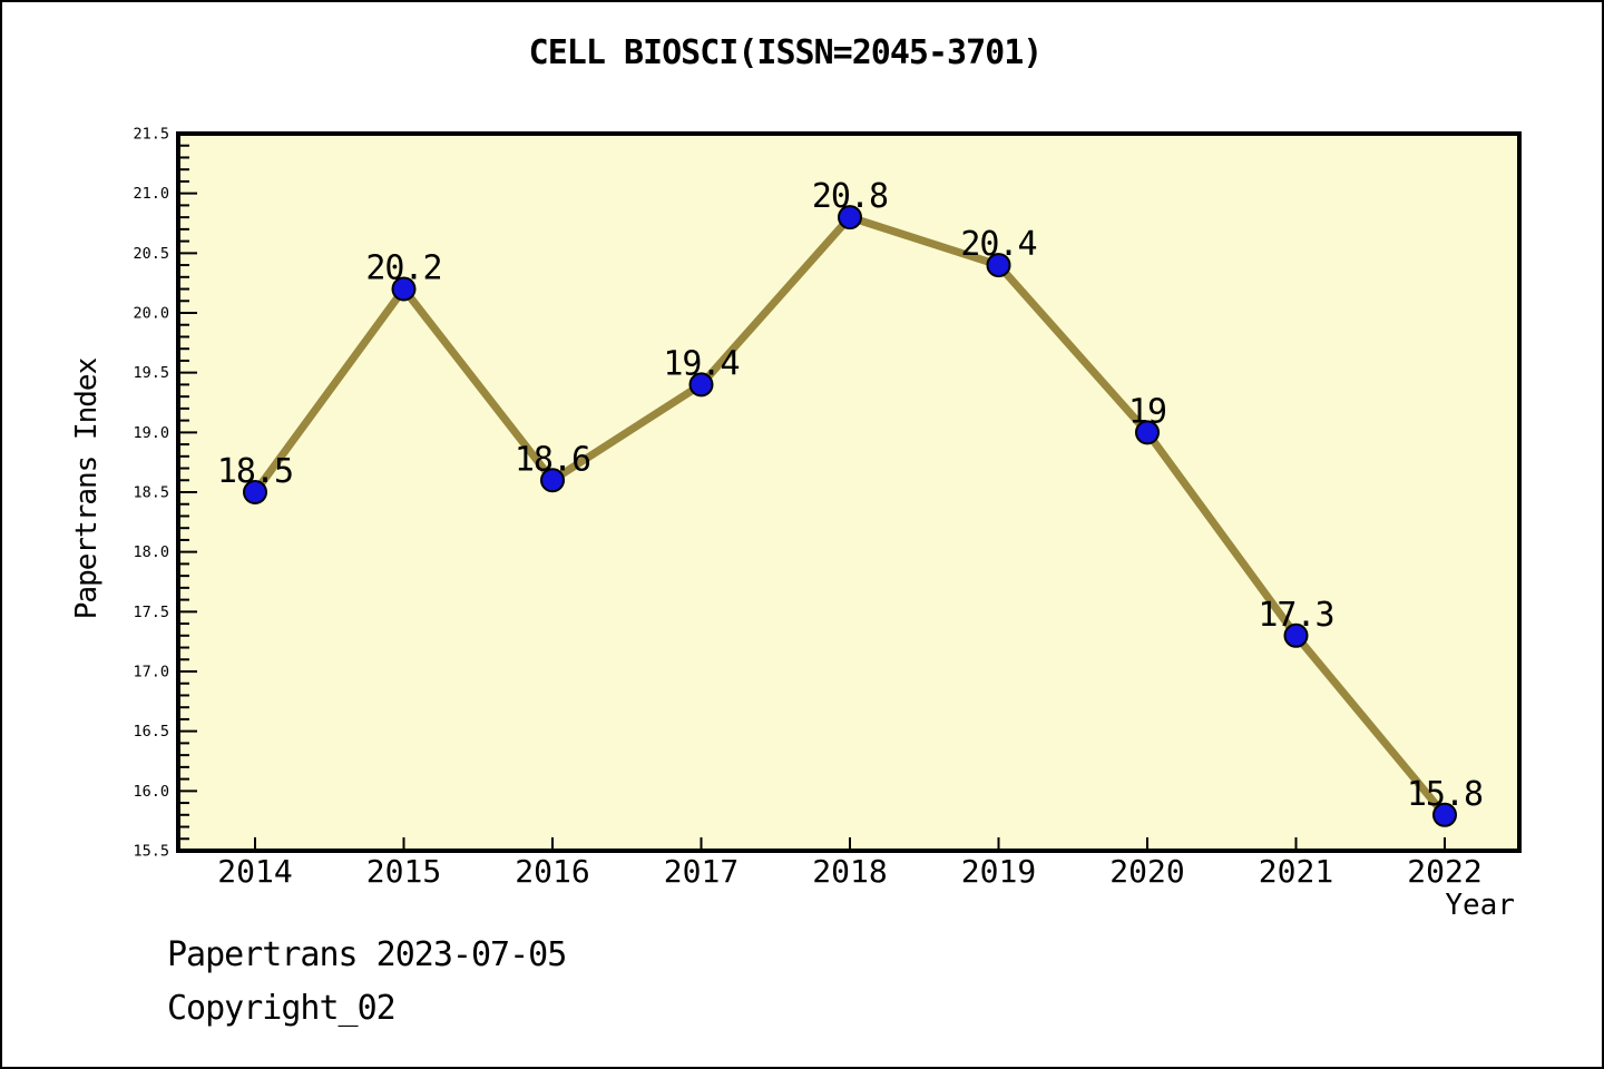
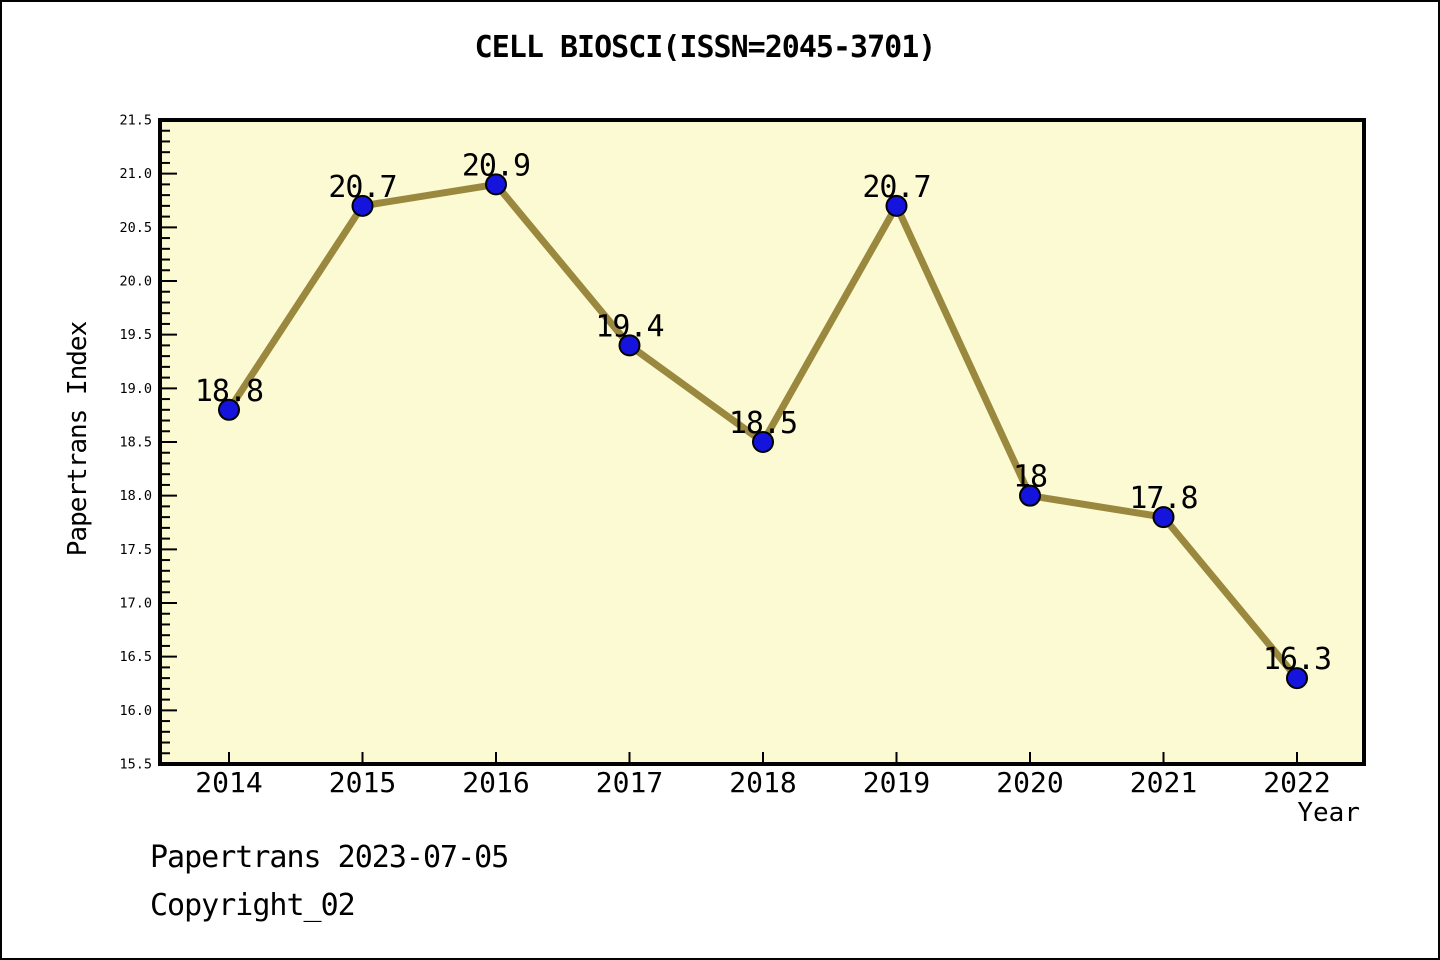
2014: 18.5 -> 18.8
2015: 20.2 -> 20.7
2016: 18.6 -> 20.9
2018: 20.8 -> 18.5
2019: 20.4 -> 20.7
2020: 19 -> 18
2021: 17.3 -> 17.8
2022: 15.8 -> 16.3
